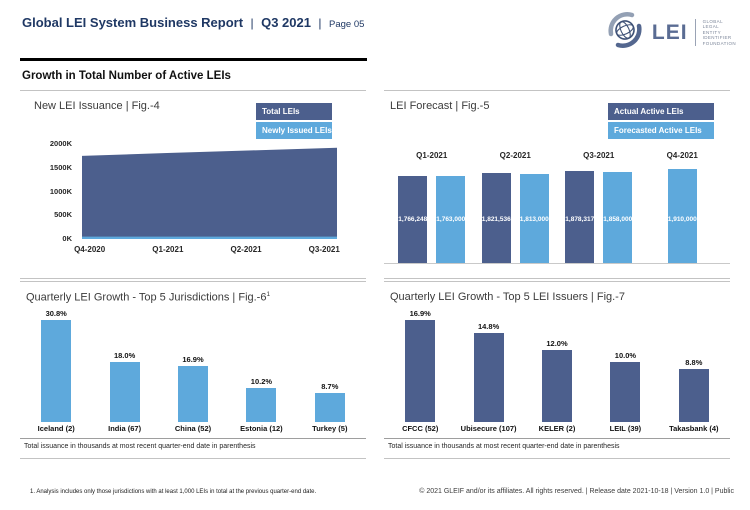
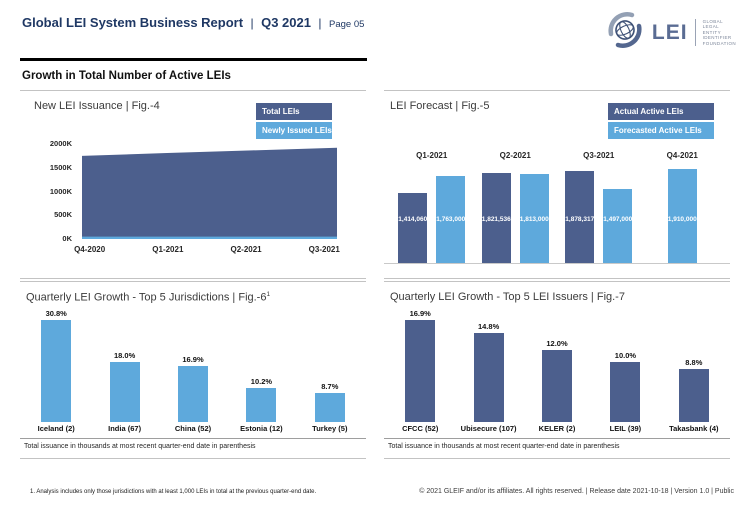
LEI Forecast | Fig.-5/Actual Active LEIs/Q1-2021: 1,766,248 -> 1,414,060
LEI Forecast | Fig.-5/Forecasted Active LEIs/Q3-2021: 1,858,000 -> 1,497,000
